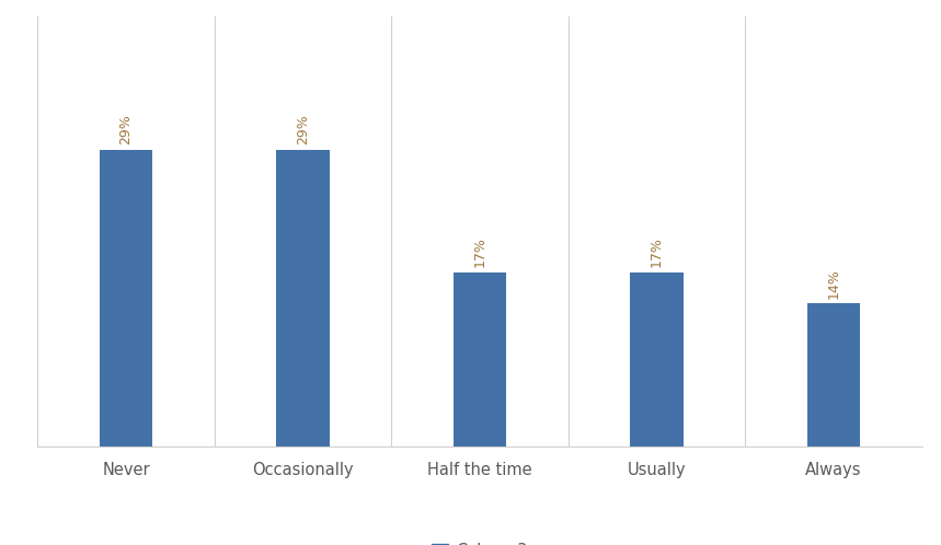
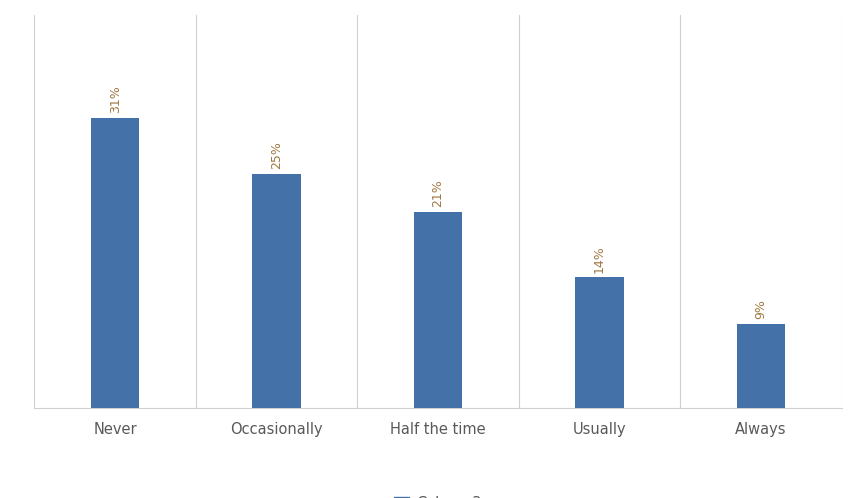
Never: 29% -> 31%
Occasionally: 29% -> 25%
Half the time: 17% -> 21%
Usually: 17% -> 14%
Always: 14% -> 9%
